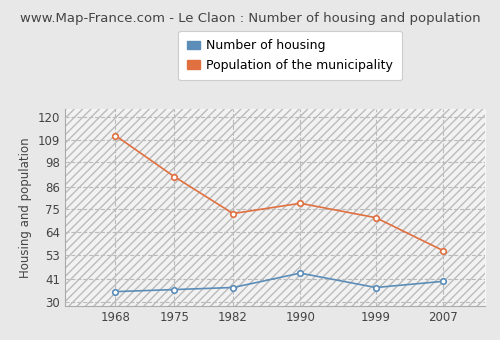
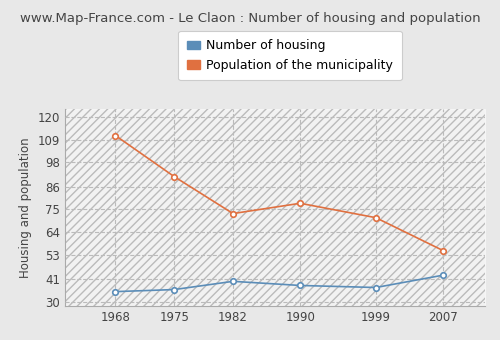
Number of housing/1982: 37 -> 40
Number of housing/1990: 44 -> 38
Number of housing/2007: 40 -> 43
